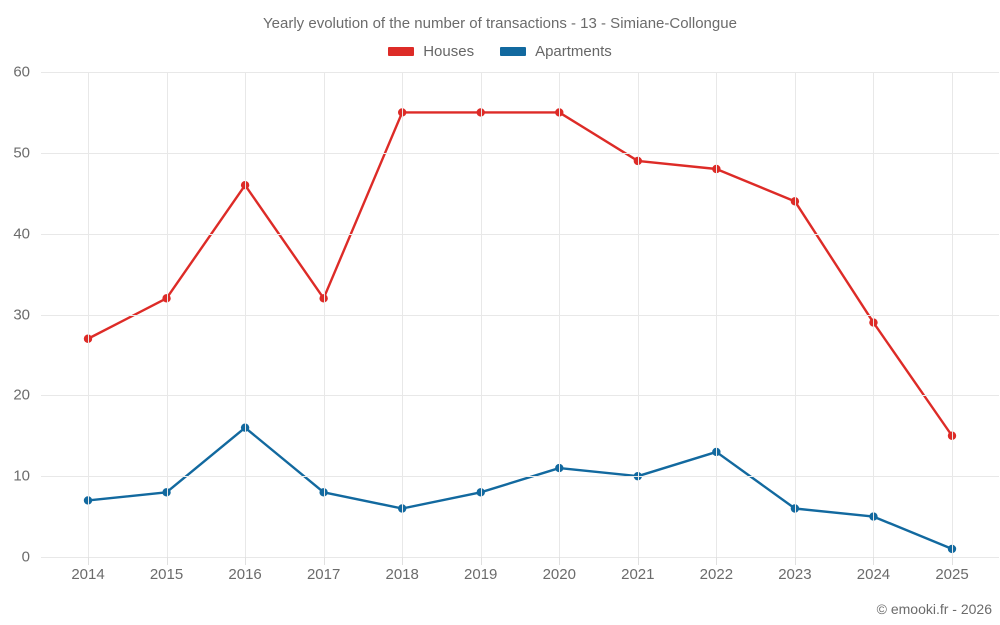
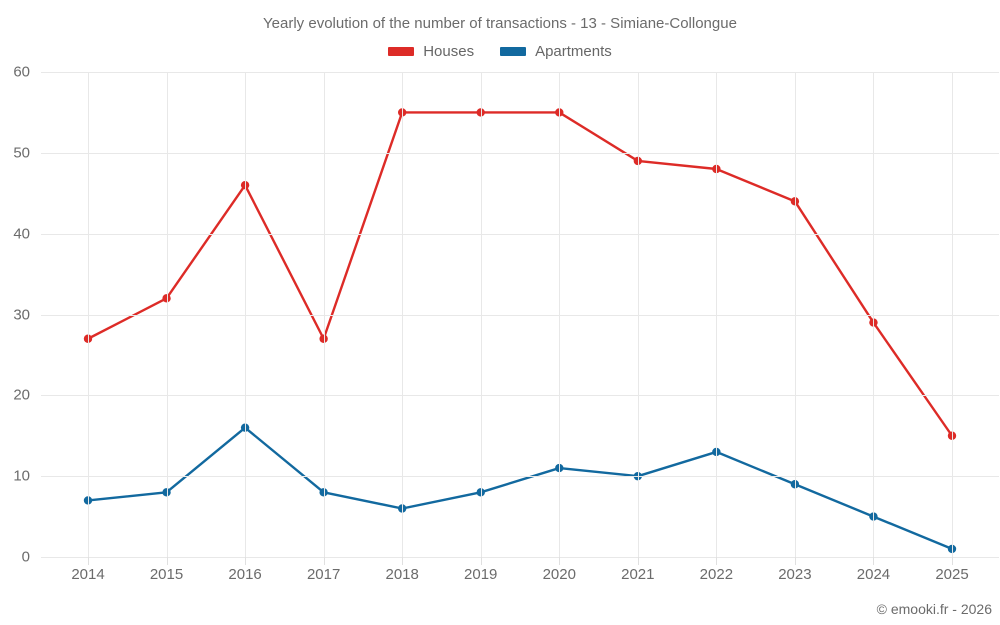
Houses/2017: 32 -> 27
Apartments/2023: 6 -> 9
